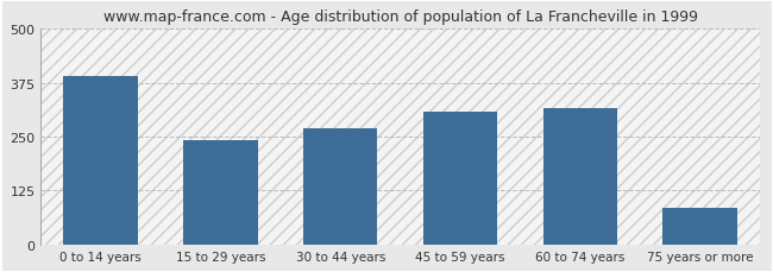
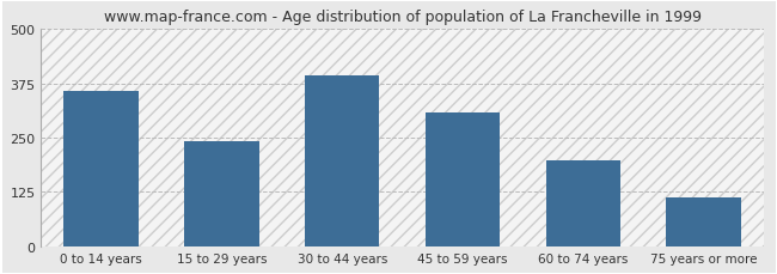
0 to 14 years: 390 -> 358
30 to 44 years: 270 -> 392
60 to 74 years: 315 -> 197
75 years or more: 85 -> 113
